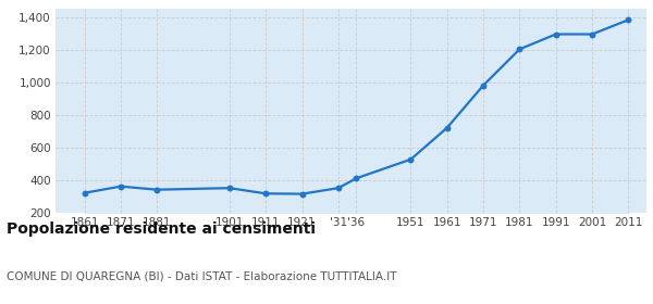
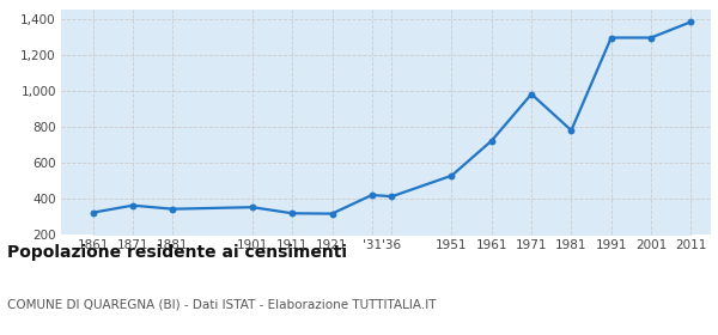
'31: 350 -> 420
1981: 1,200 -> 780
